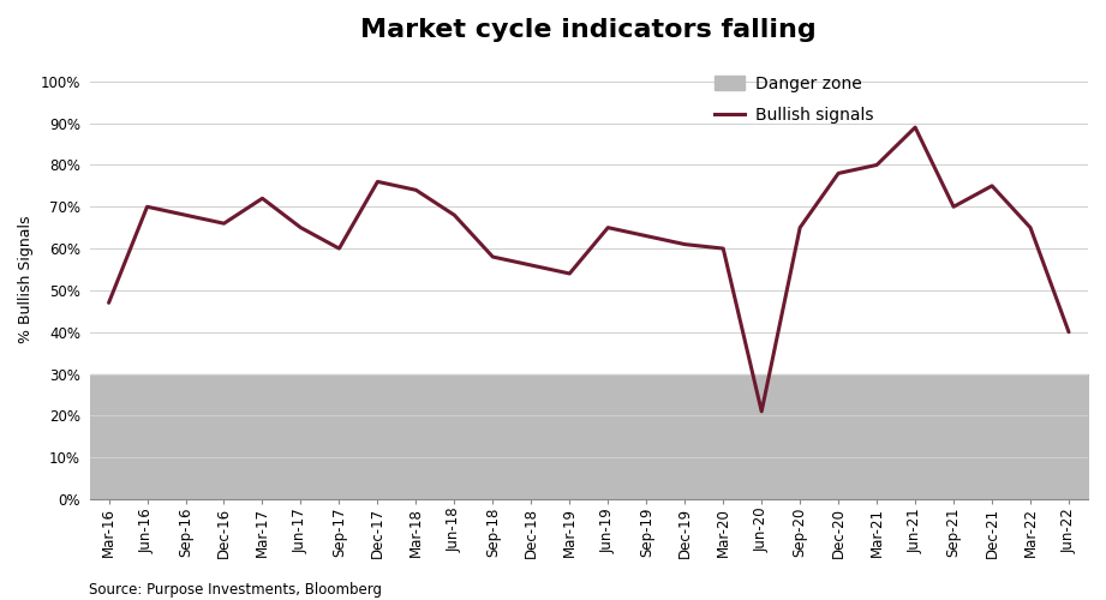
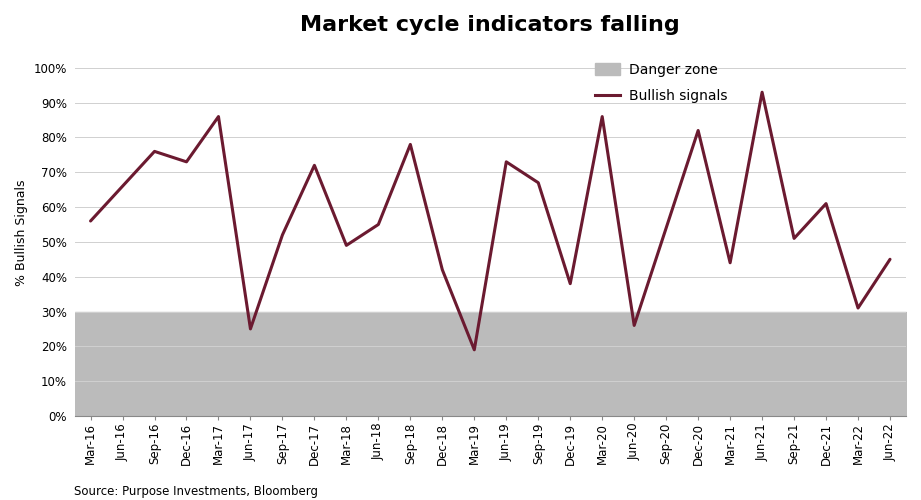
Mar-16: 47% -> 56%
Jun-16: 70% -> 66%
Sep-16: 68% -> 76%
Dec-16: 66% -> 73%
Mar-17: 72% -> 86%
Jun-17: 65% -> 25%
Sep-17: 60% -> 52%
Dec-17: 76% -> 72%
Mar-18: 74% -> 49%
Jun-18: 68% -> 55%
Sep-18: 58% -> 78%
Dec-18: 56% -> 42%
Mar-19: 54% -> 19%
Jun-19: 65% -> 73%
Sep-19: 63% -> 67%
Dec-19: 61% -> 38%
Mar-20: 60% -> 86%
Jun-20: 21% -> 26%
Sep-20: 65% -> 54%
Dec-20: 78% -> 82%
Mar-21: 80% -> 44%
Jun-21: 89% -> 93%
Sep-21: 70% -> 51%
Dec-21: 75% -> 61%
Mar-22: 65% -> 31%
Jun-22: 40% -> 45%
